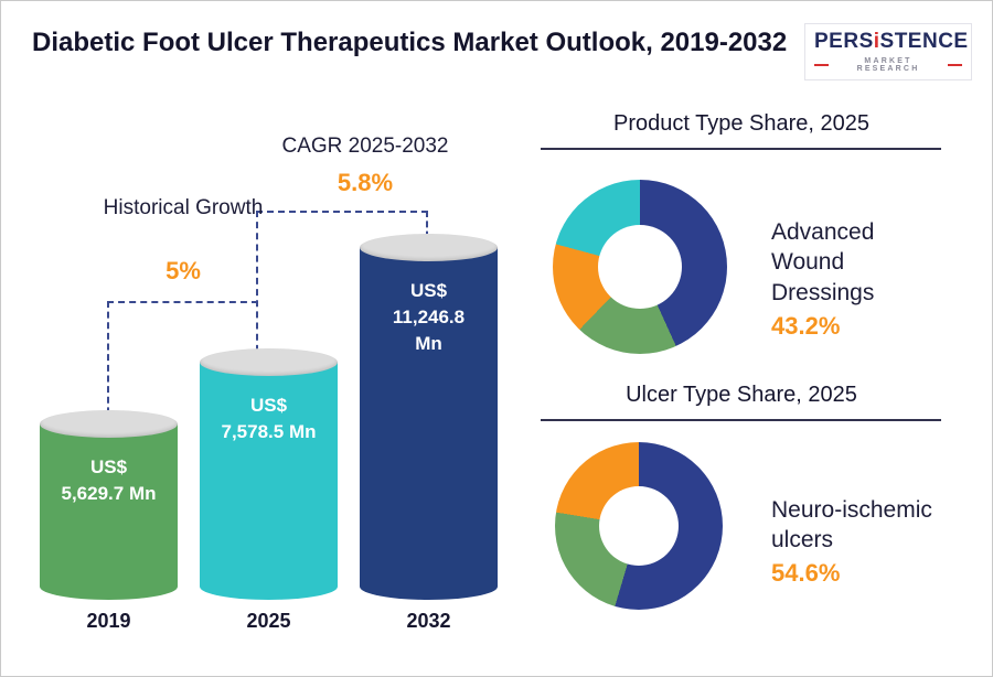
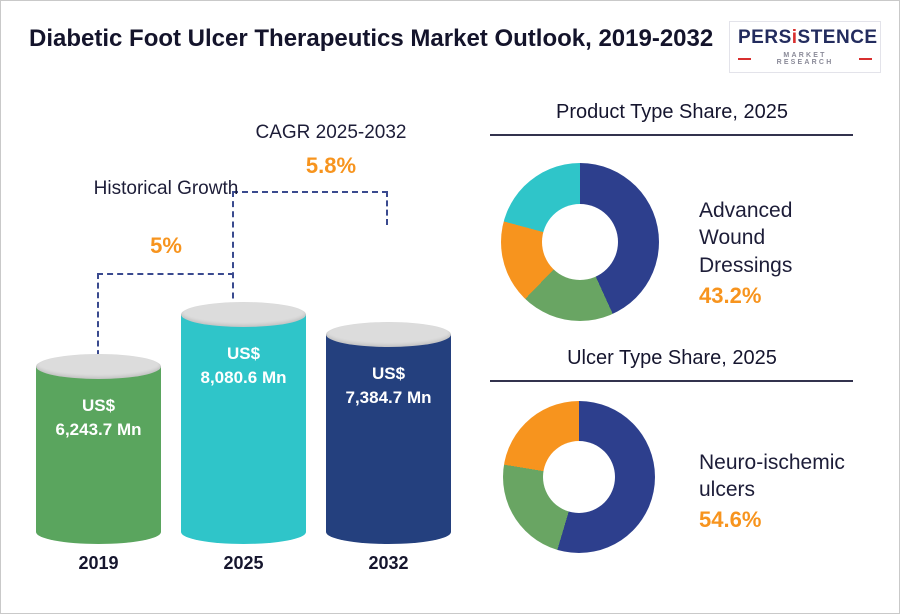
Diabetic Foot Ulcer Therapeutics Market Outlook, 2019-2032/2019: 5,629.7 -> 6,243.7
Diabetic Foot Ulcer Therapeutics Market Outlook, 2019-2032/2025: 7,578.5 -> 8,080.6
Diabetic Foot Ulcer Therapeutics Market Outlook, 2019-2032/2032: 11,246.8 -> 7,384.7
